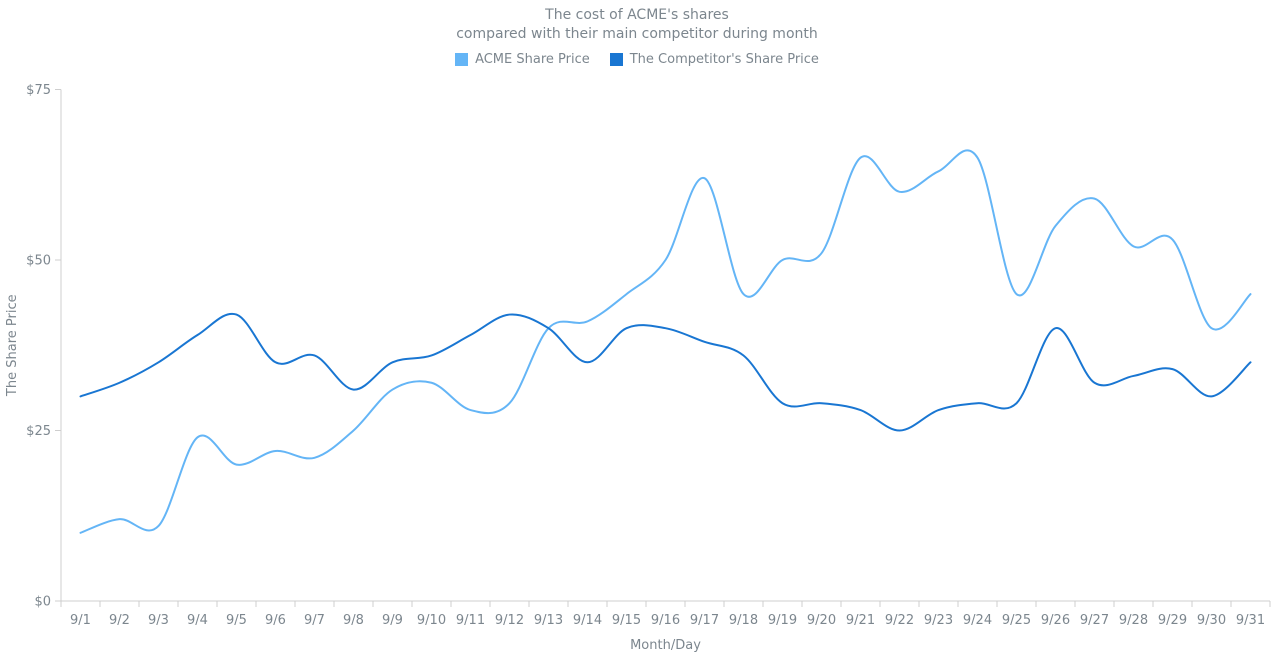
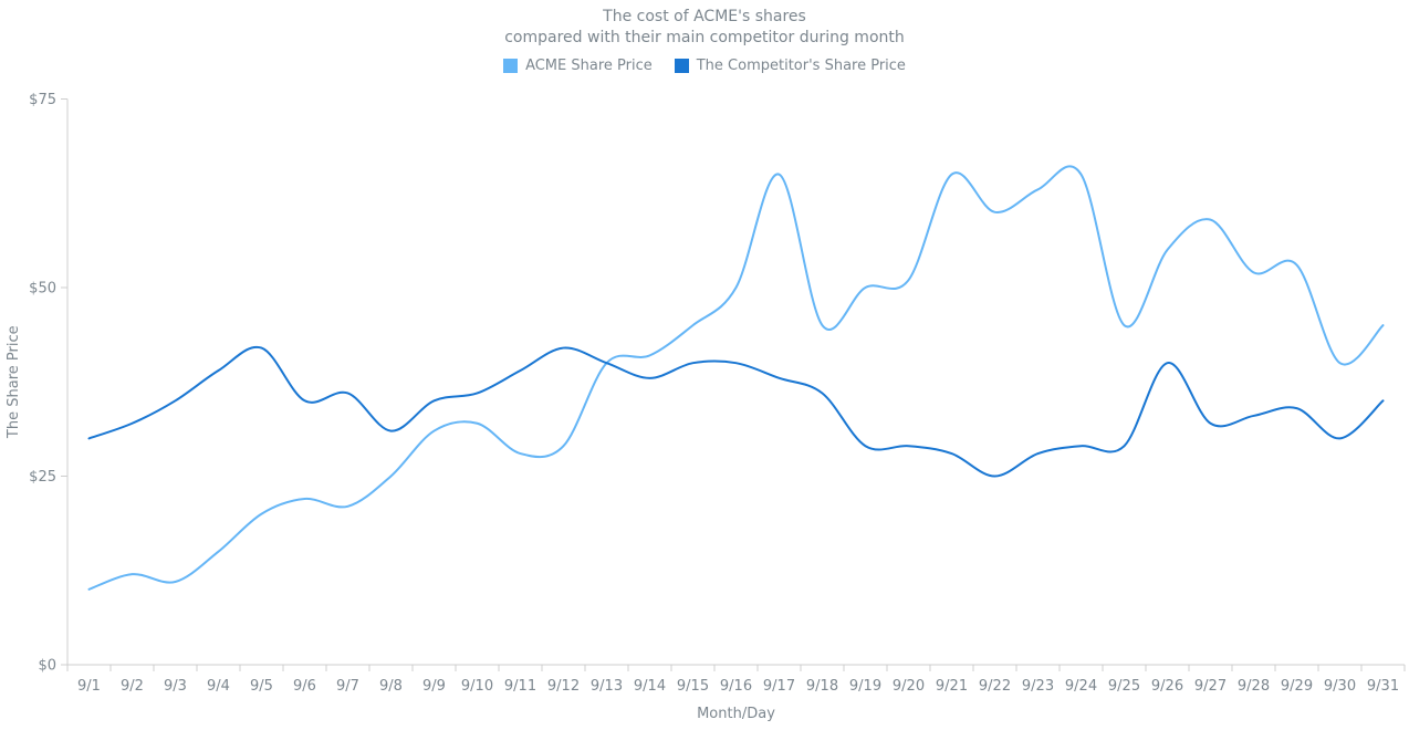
ACME Share Price/9/4: $24 -> $15
The Competitor's Share Price/9/14: $35 -> $38
ACME Share Price/9/17: $62 -> $65
